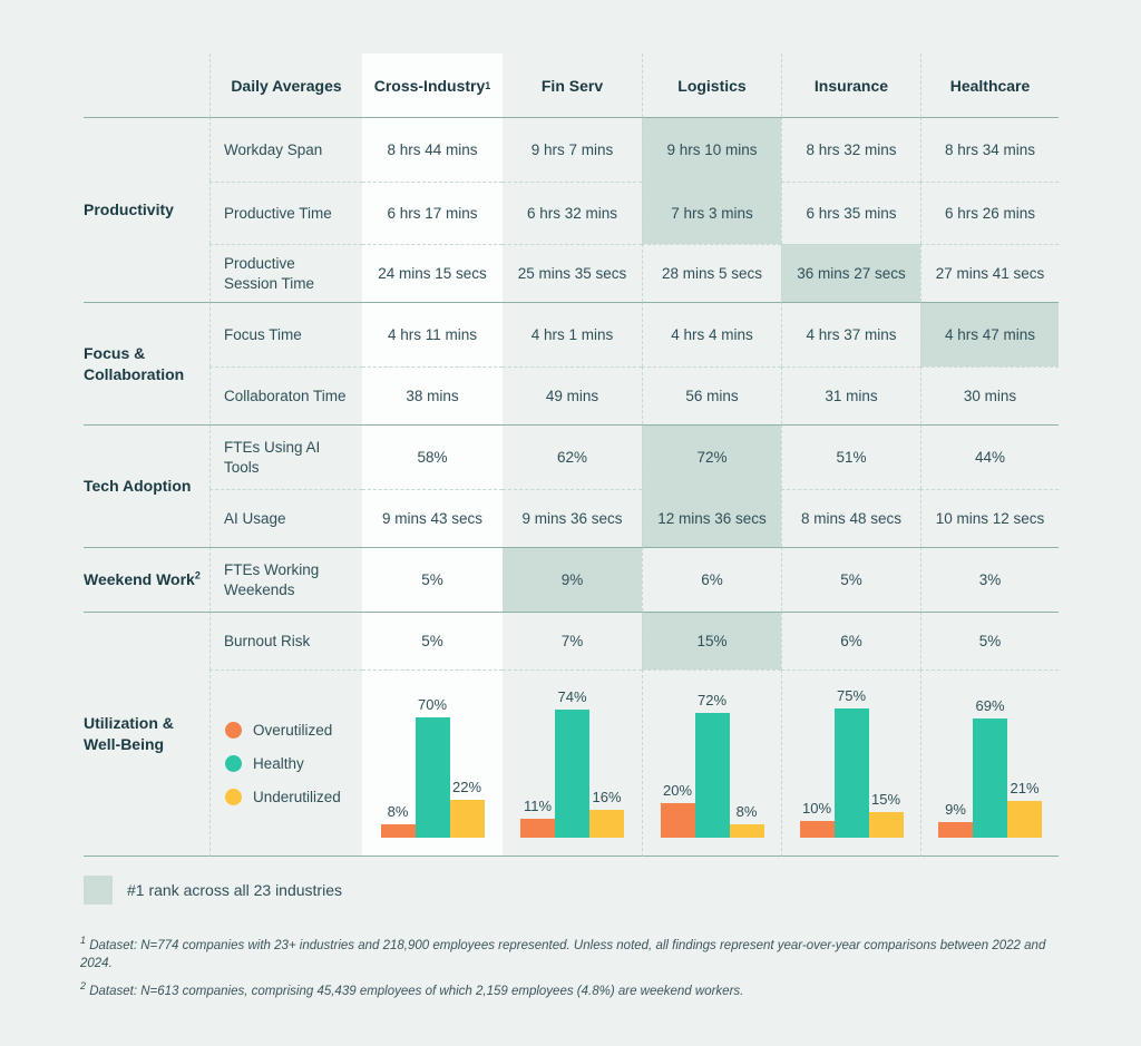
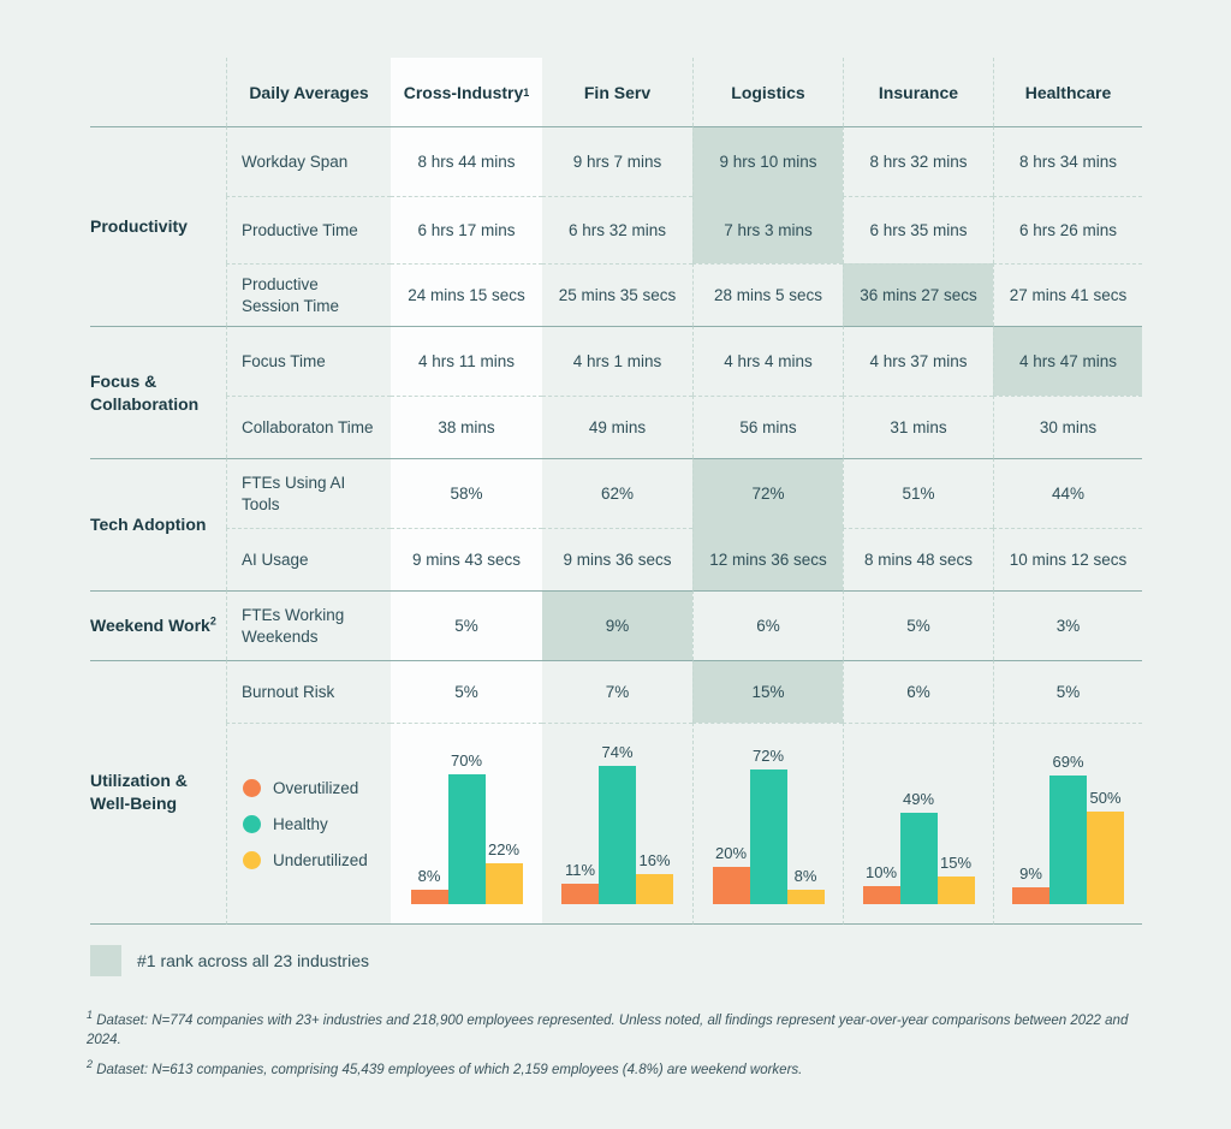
Healthy/Insurance: 75% -> 49%
Underutilized/Healthcare: 21% -> 50%
